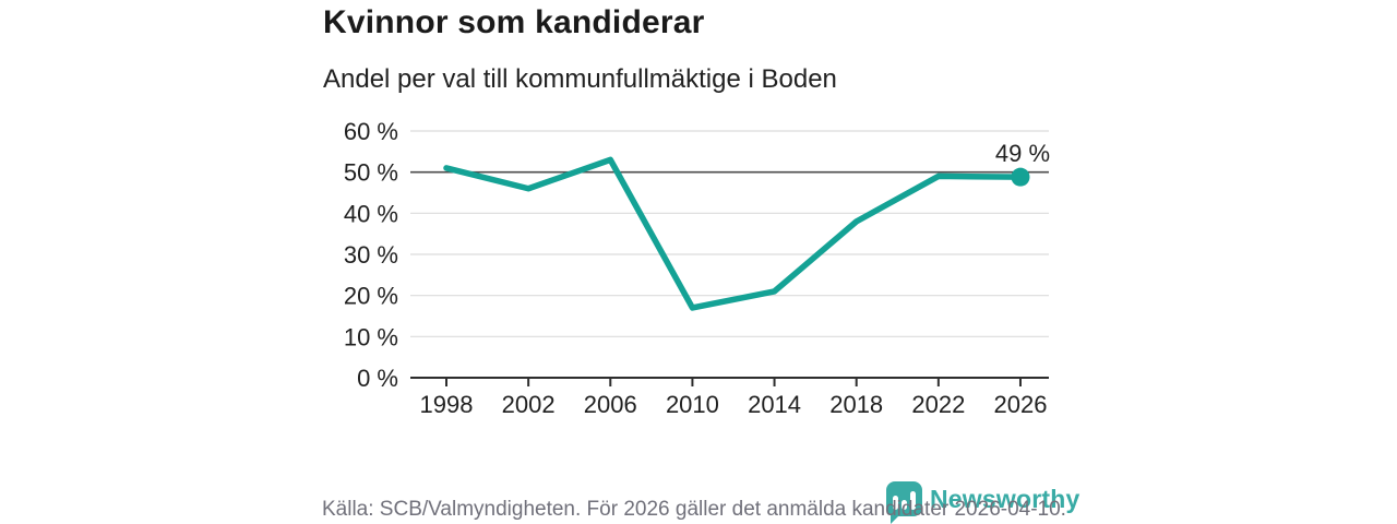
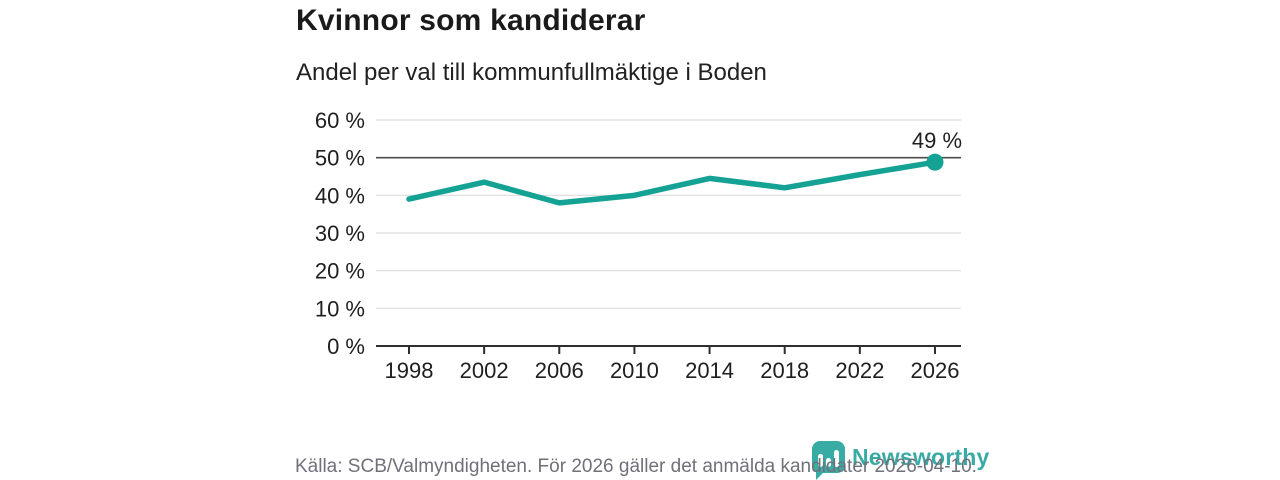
1998: 51% -> 39%
2002: 46% -> 44%
2006: 53% -> 38%
2010: 17% -> 40%
2014: 21% -> 44%
2018: 38% -> 42%
2022: 49% -> 46%
